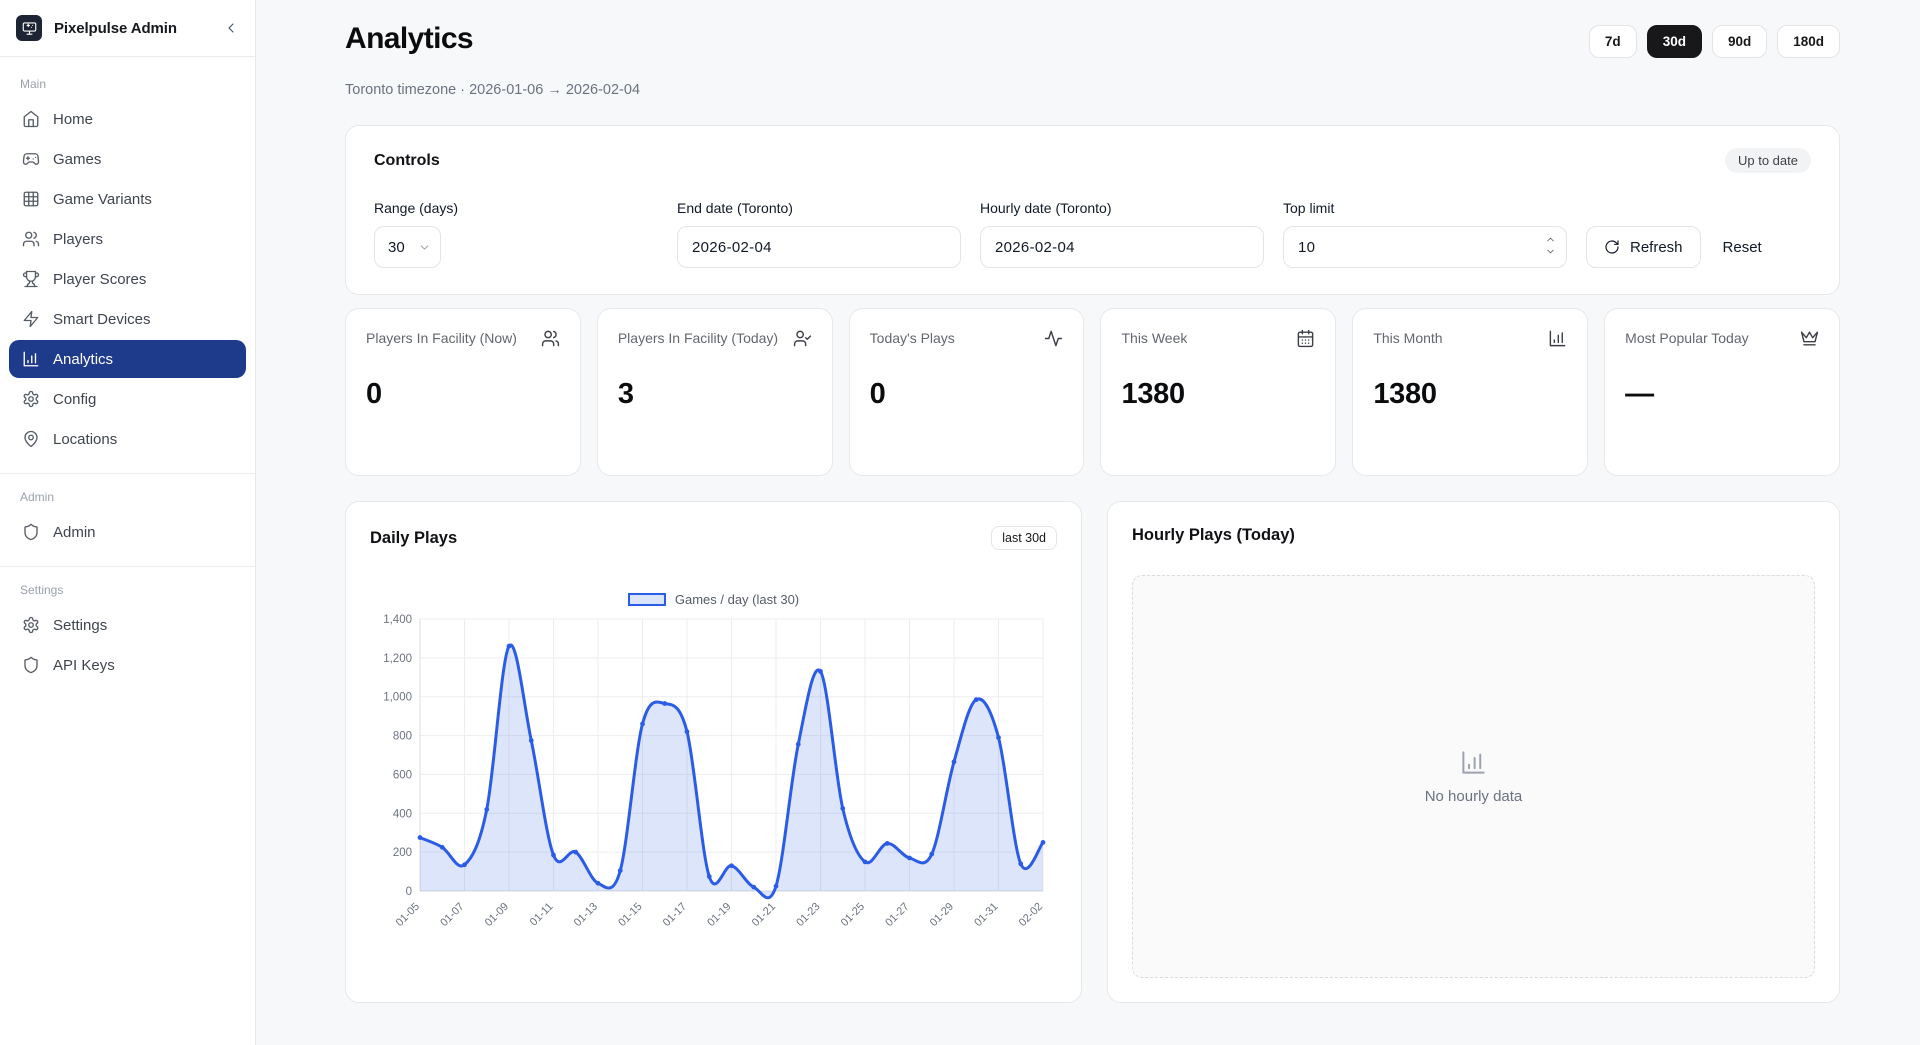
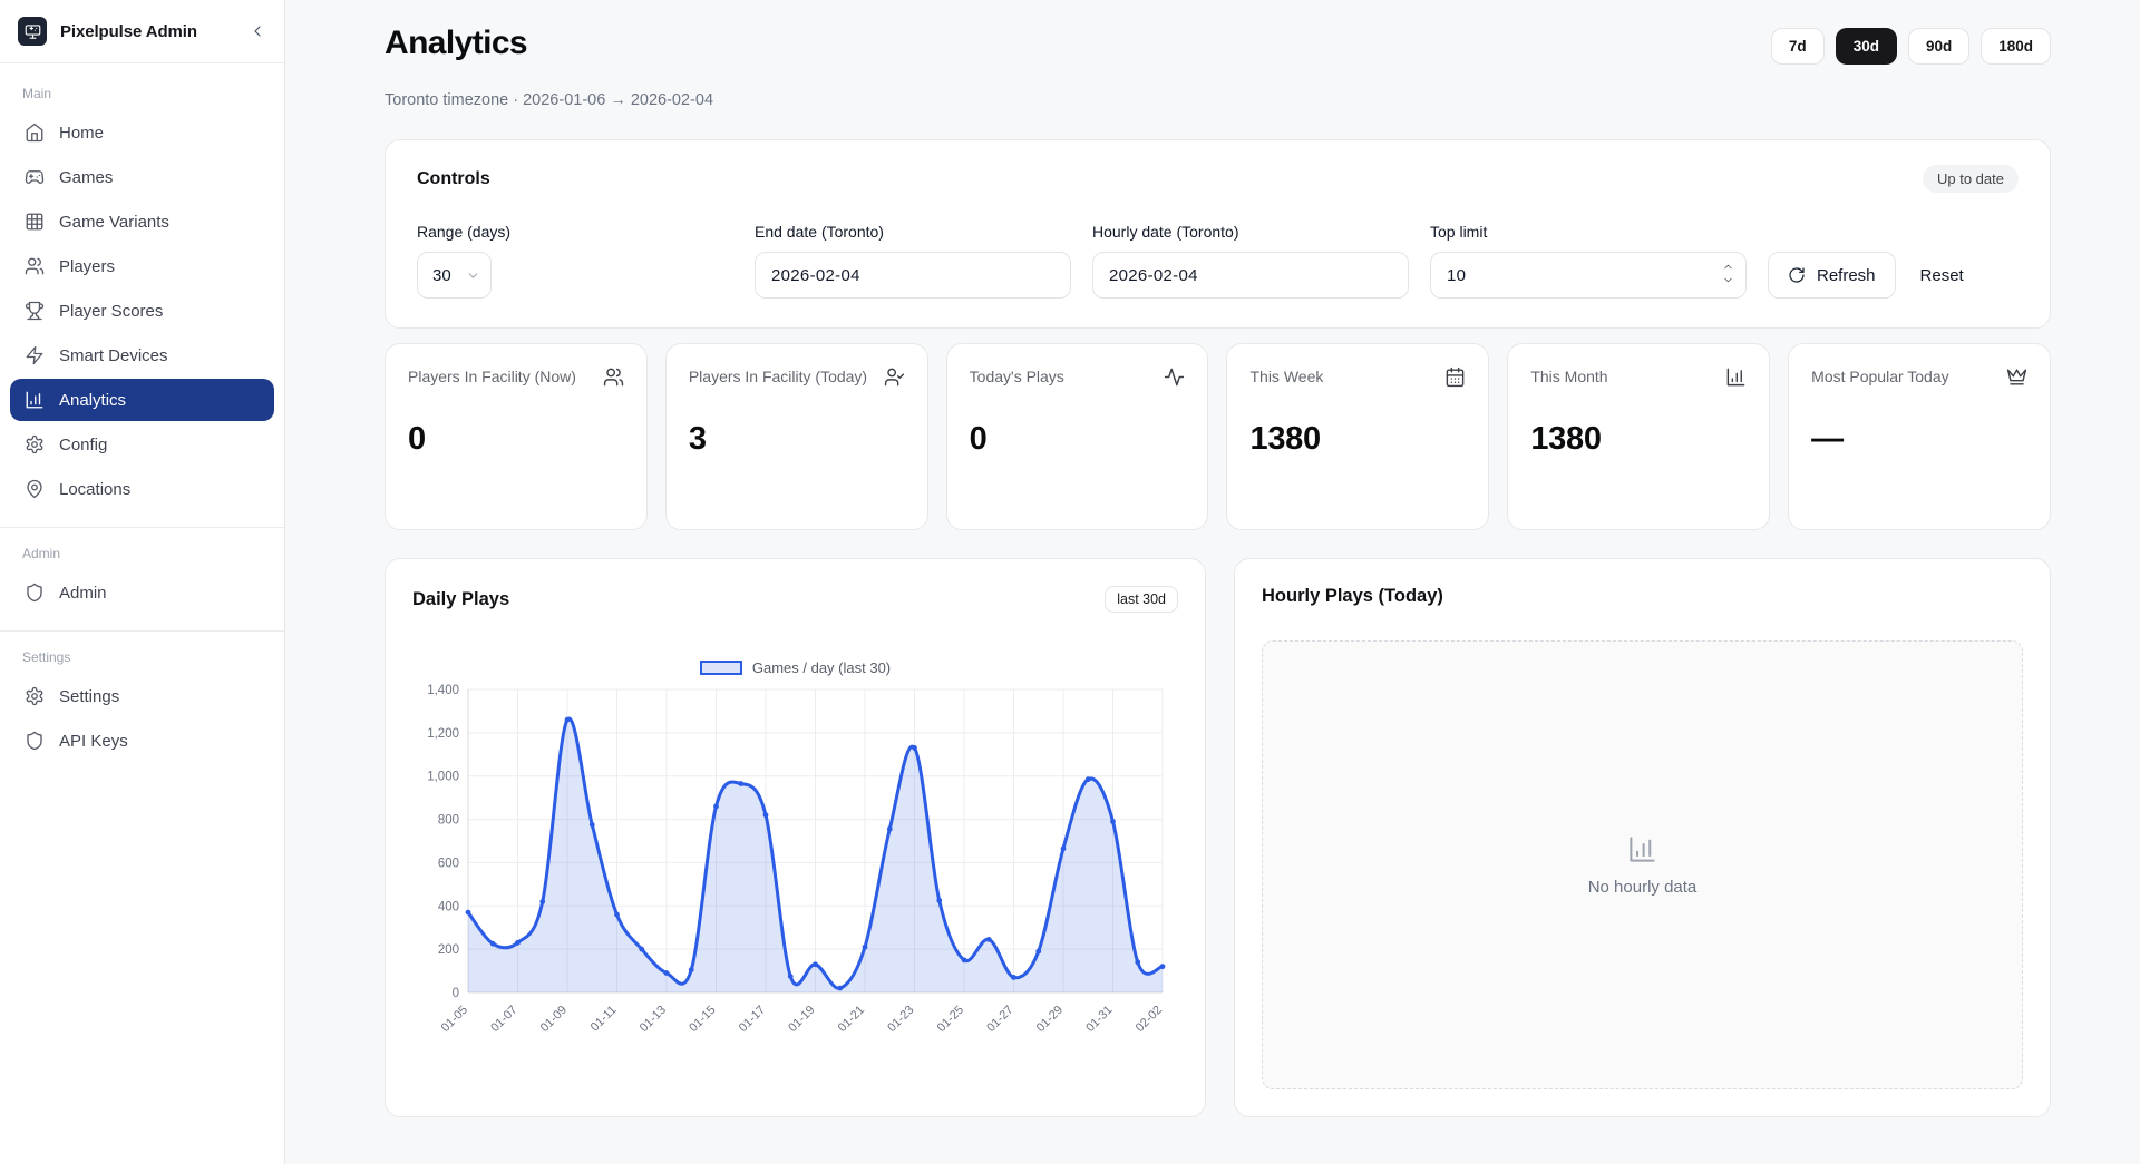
01-05: 280 -> 370
01-07: 140 -> 230
01-11: 180 -> 360
01-13: 40 -> 90
01-21: 20 -> 210
01-27: 170 -> 70
02-02: 250 -> 120
